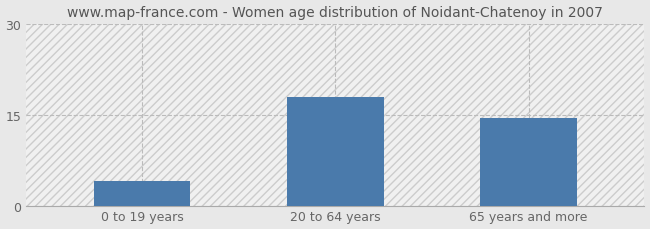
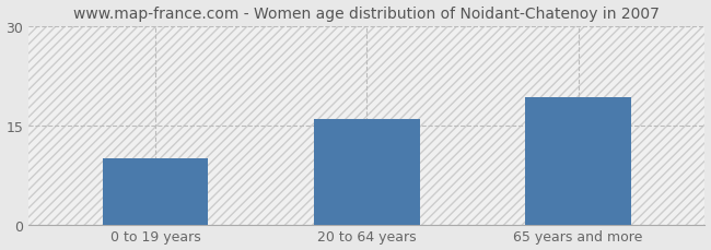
0 to 19 years: 4.0 -> 10.0
20 to 64 years: 18.0 -> 16.0
65 years and more: 14.5 -> 19.2
